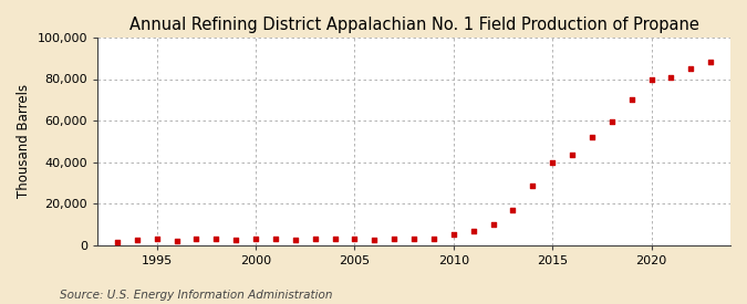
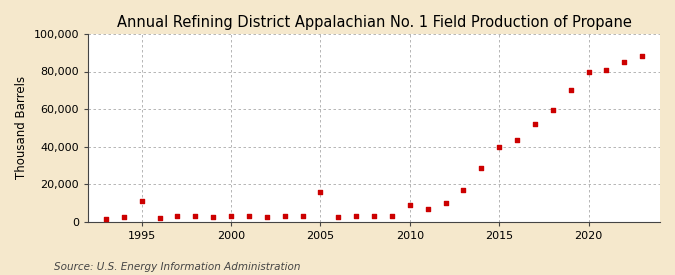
1995: 3,000 -> 11,000
2005: 3,000 -> 16,000
2010: 5,000 -> 9,000
